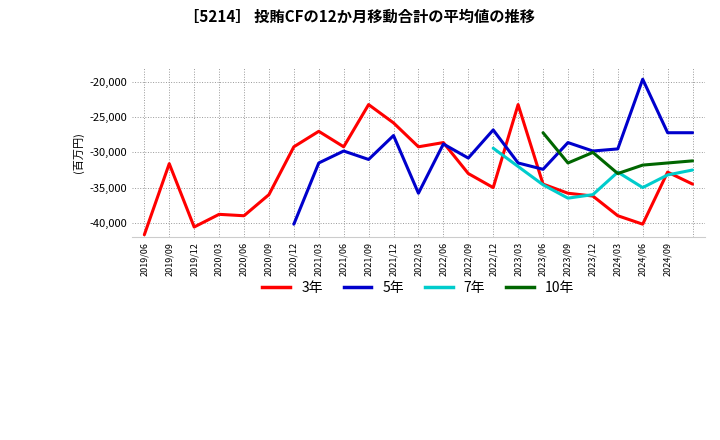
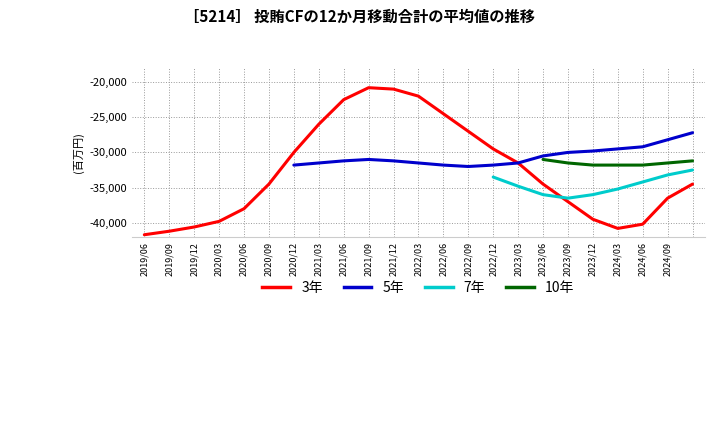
3年/2019/09: -31,600 -> -41,200
3年/2020/03: -38,800 -> -39,800
3年/2020/06: -39,000 -> -38,000
3年/2020/09: -36,000 -> -34,500
3年/2020/12: -29,200 -> -30,000
5年/2020/12: -40,200 -> -31,800
3年/2021/03: -27,000 -> -26,000
3年/2021/06: -29,200 -> -22,500
5年/2021/06: -29,800 -> -31,200
3年/2021/09: -23,200 -> -20,800
3年/2021/12: -25,800 -> -21,000
5年/2021/12: -27,600 -> -31,200
3年/2022/03: -29,200 -> -22,000
5年/2022/03: -35,800 -> -31,500
3年/2022/06: -28,600 -> -24,500
5年/2022/06: -28,800 -> -31,800
3年/2022/09: -33,000 -> -27,000
5年/2022/09: -30,800 -> -32,000
3年/2022/12: -35,000 -> -29,500
5年/2022/12: -26,800 -> -31,800
7年/2022/12: -29,400 -> -33,500
3年/2023/03: -23,200 -> -31,500
7年/2023/03: -32,000 -> -34,800
5年/2023/06: -32,400 -> -30,500
7年/2023/06: -34,600 -> -36,000
10年/2023/06: -27,200 -> -31,000
3年/2023/09: -35,800 -> -37,000
5年/2023/09: -28,600 -> -30,000
3年/2023/12: -36,200 -> -39,500
10年/2023/12: -30,000 -> -31,800
3年/2024/03: -39,000 -> -40,800
7年/2024/03: -32,800 -> -35,200
10年/2024/03: -33,000 -> -31,800
5年/2024/06: -19,600 -> -29,200
7年/2024/06: -35,000 -> -34,200
3年/2024/09: -32,800 -> -36,500
5年/2024/09: -27,200 -> -28,200
